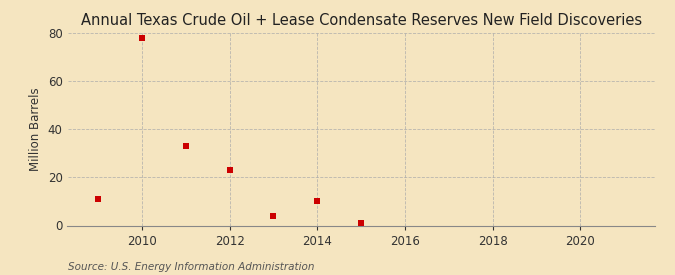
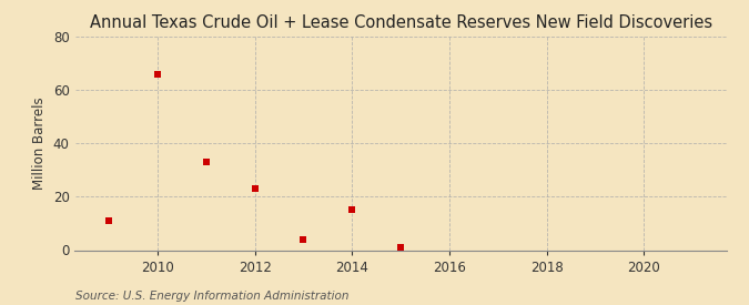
2010: 78 -> 66
2014: 10 -> 15
